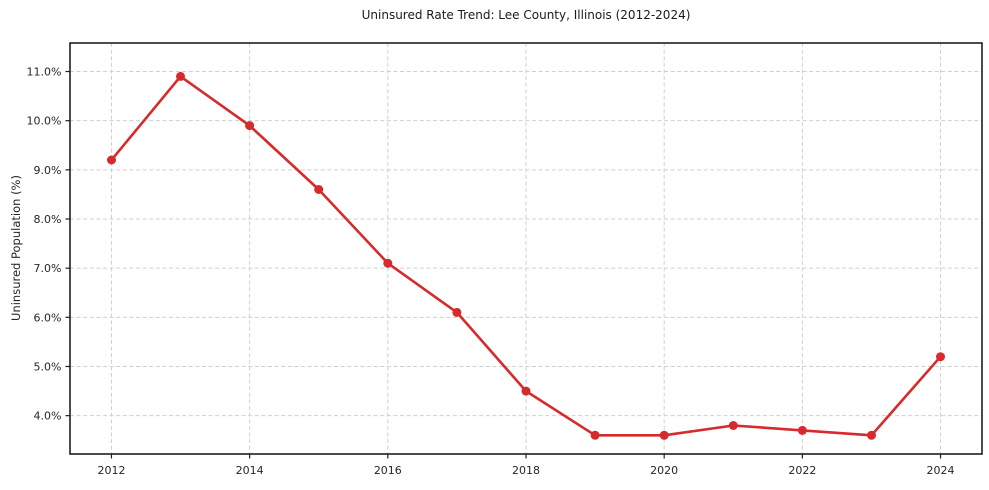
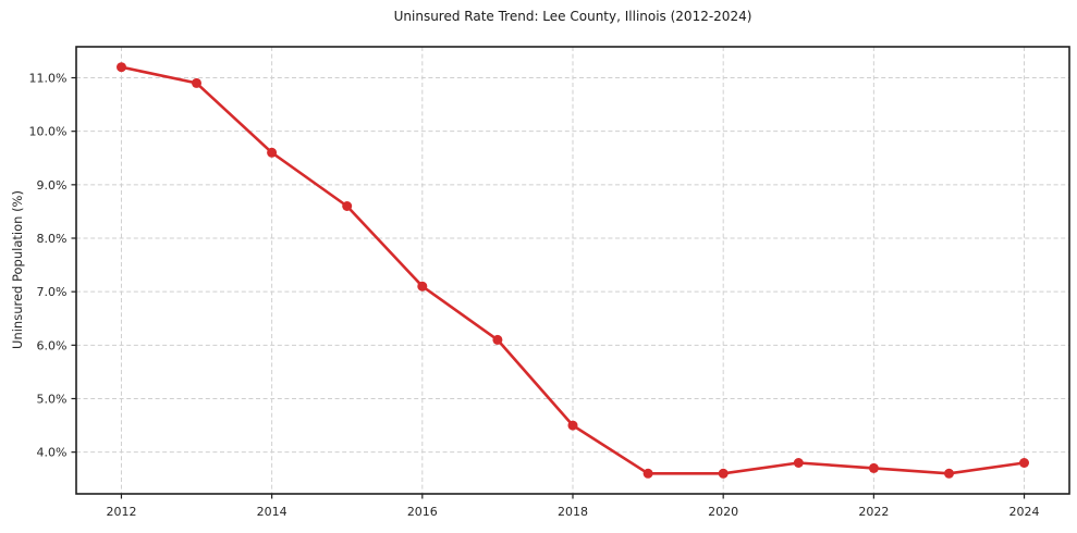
2012: 9.2% -> 11.2%
2014: 9.9% -> 9.6%
2024: 5.2% -> 3.8%
